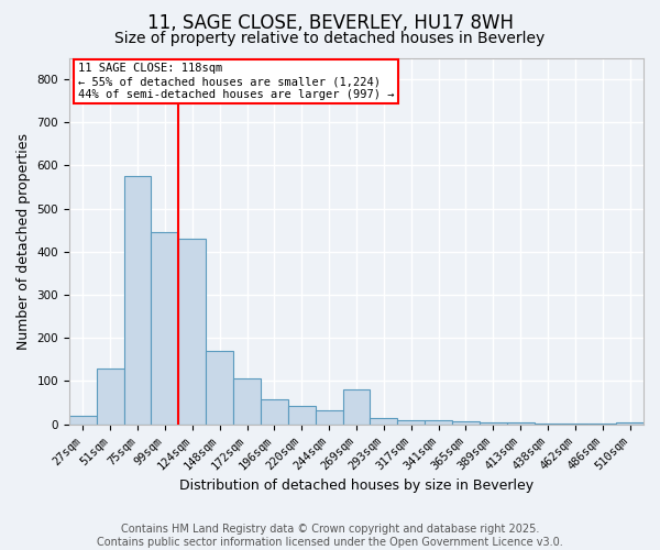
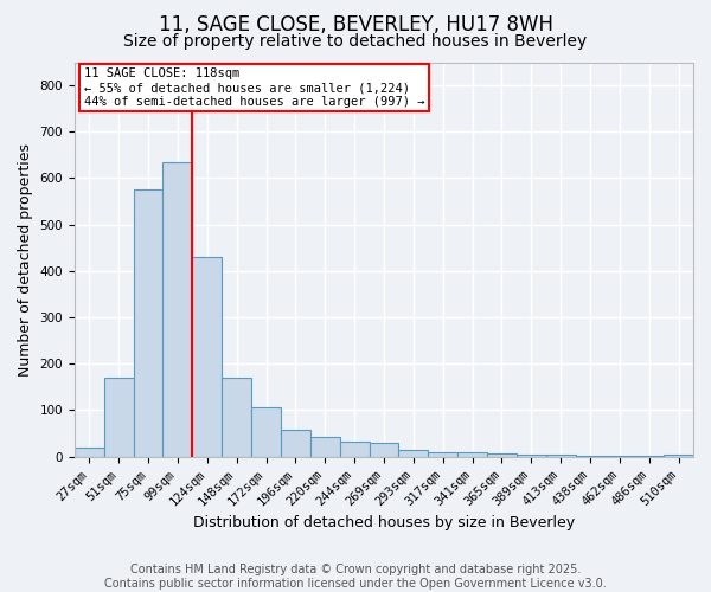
51sqm: 130 -> 170
99sqm: 445 -> 635
269sqm: 80 -> 30
